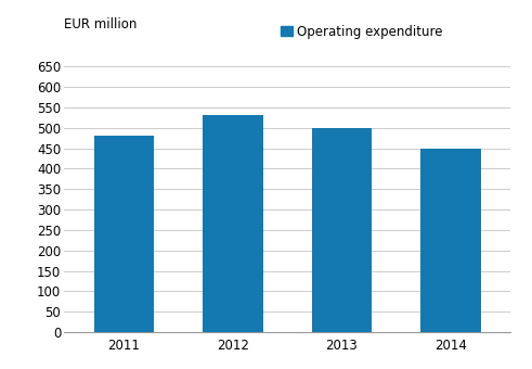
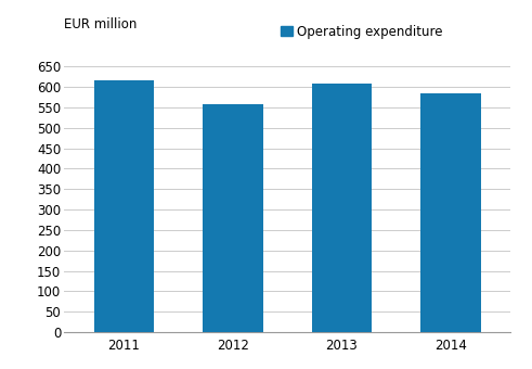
2011: 480 -> 615
2012: 530 -> 558
2013: 500 -> 607
2014: 450 -> 584
